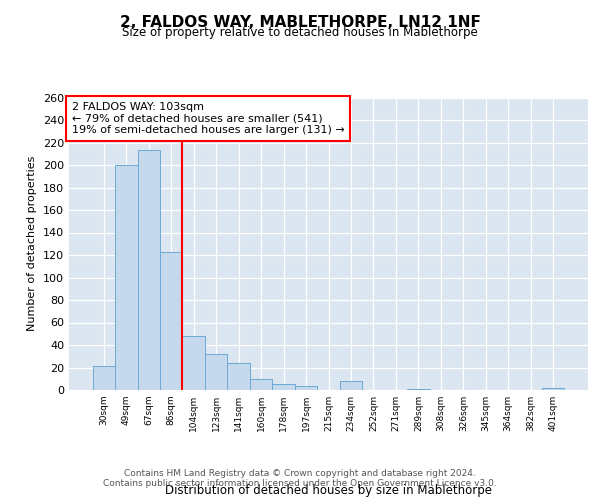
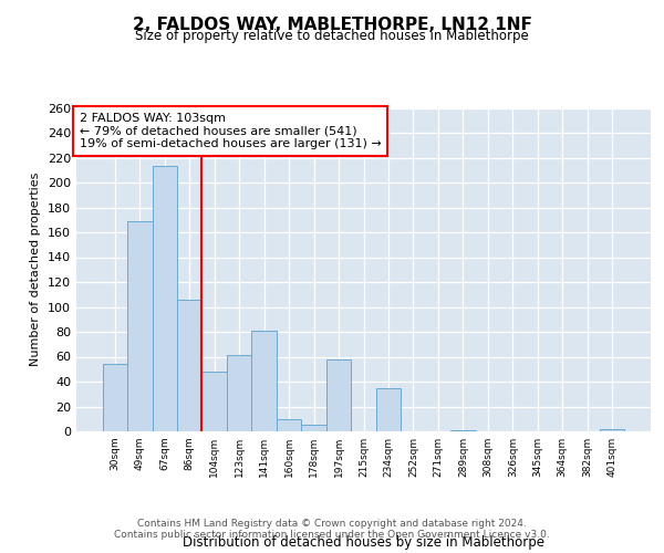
30sqm: 21 -> 54
49sqm: 200 -> 169
86sqm: 123 -> 106
123sqm: 32 -> 61
141sqm: 24 -> 81
197sqm: 4 -> 58
234sqm: 8 -> 35
